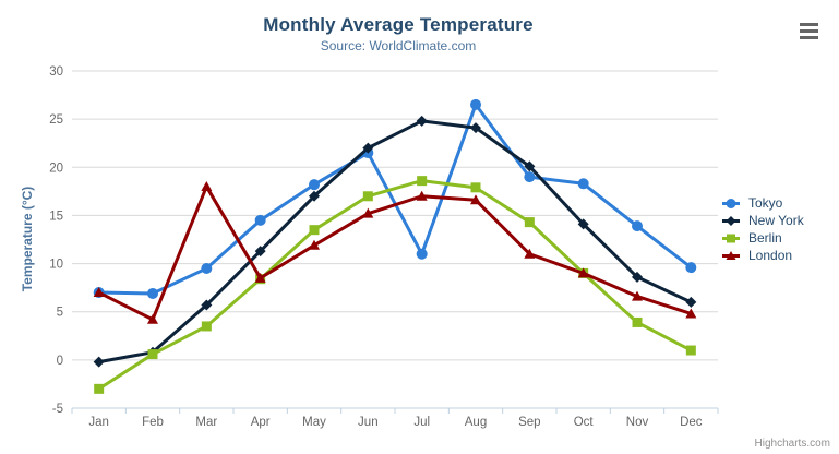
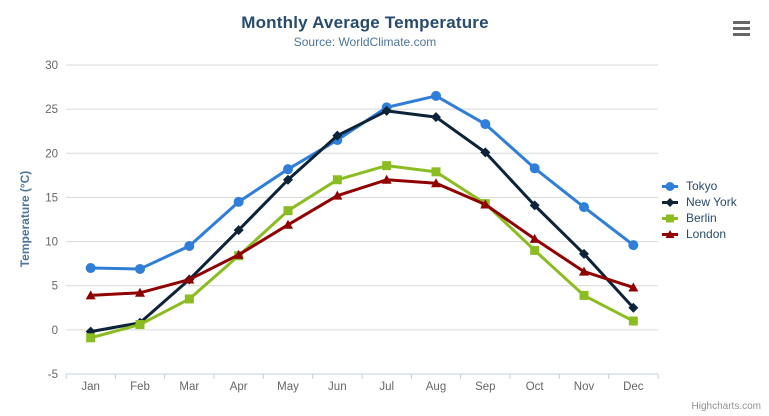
Berlin/Jan: -3 -> -1
London/Jan: 7 -> 4
London/Mar: 18 -> 6
Tokyo/Jul: 11 -> 25
Tokyo/Sep: 19 -> 23
London/Sep: 11 -> 14
London/Oct: 9 -> 10
New York/Dec: 6 -> 2
